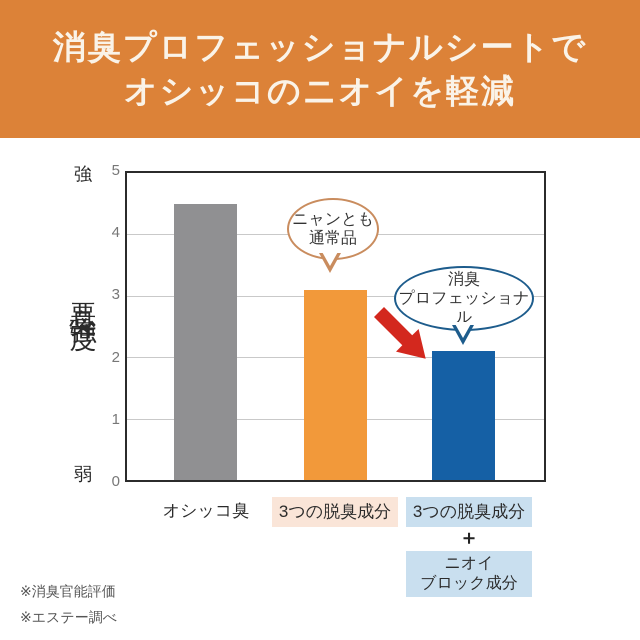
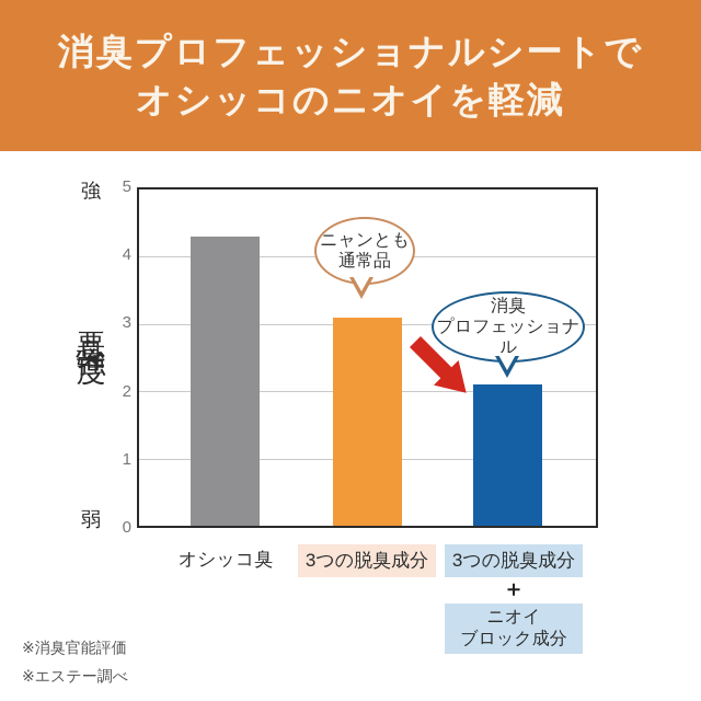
オシッコ臭: 4.5 -> 4.3
